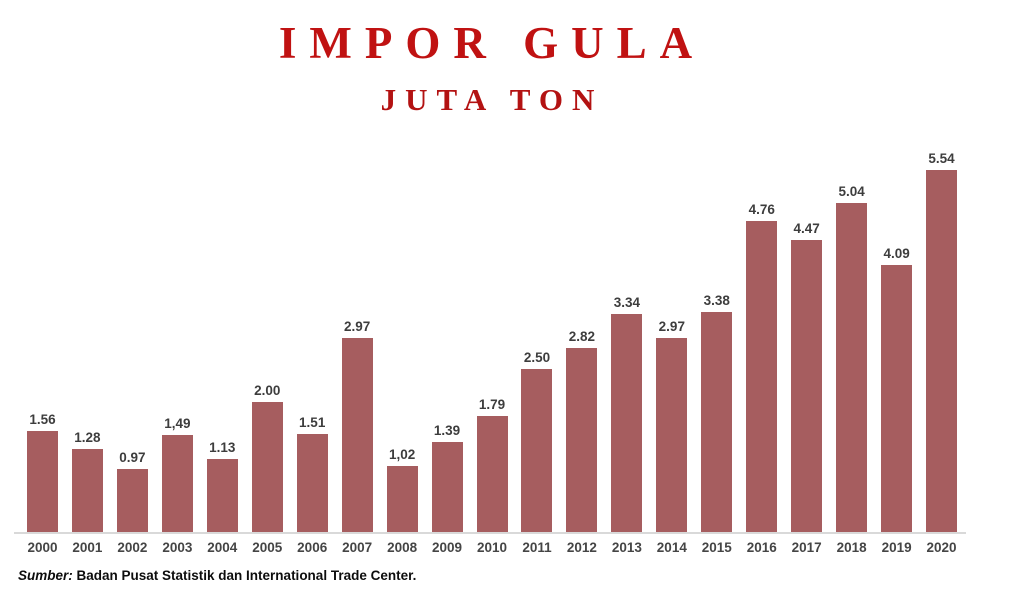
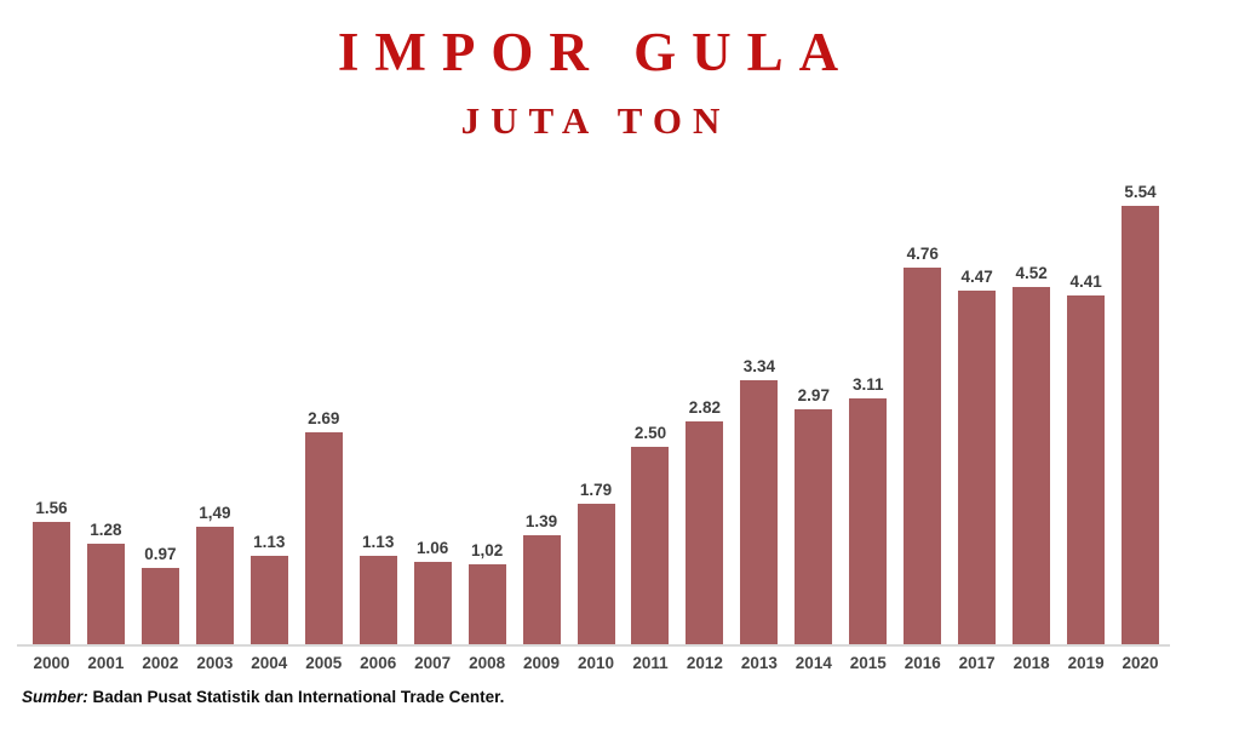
2005: 2.00 -> 2.69
2006: 1.51 -> 1.13
2007: 2.97 -> 1.06
2015: 3.38 -> 3.11
2018: 5.04 -> 4.52
2019: 4.09 -> 4.41
